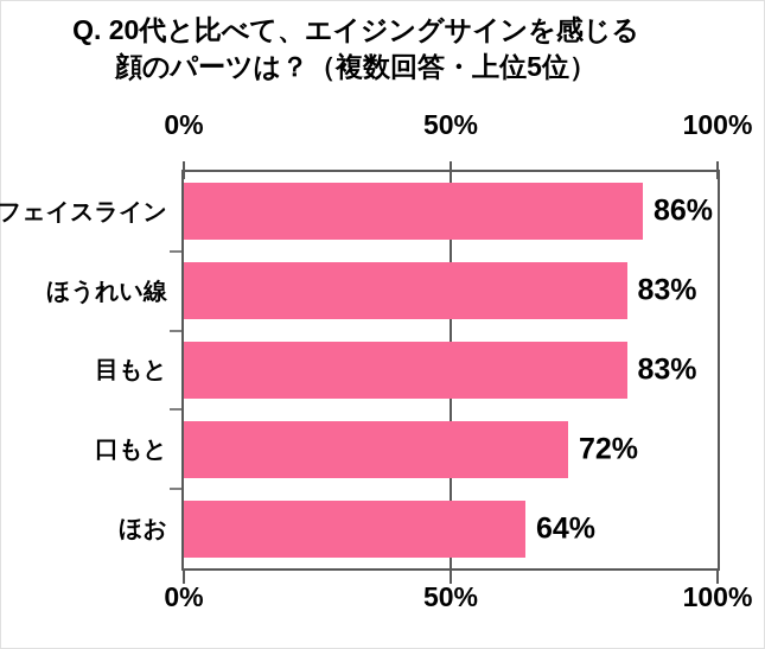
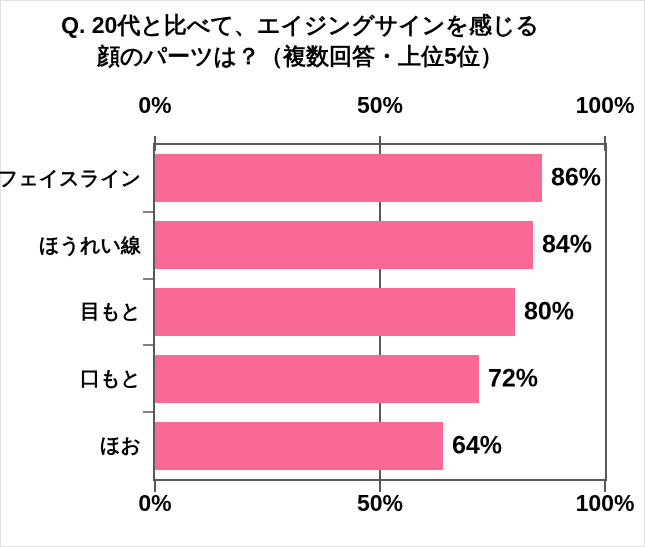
ほうれい線: 83% -> 84%
目もと: 83% -> 80%
